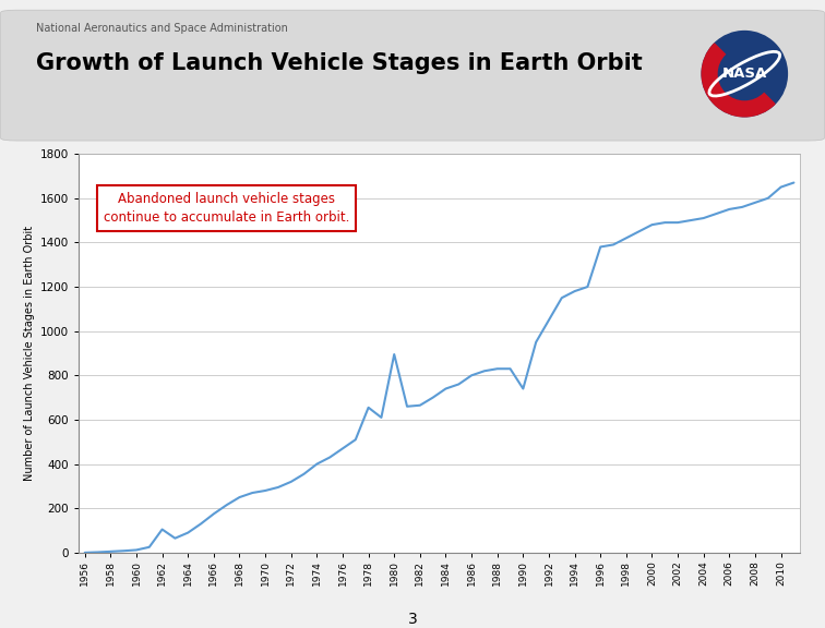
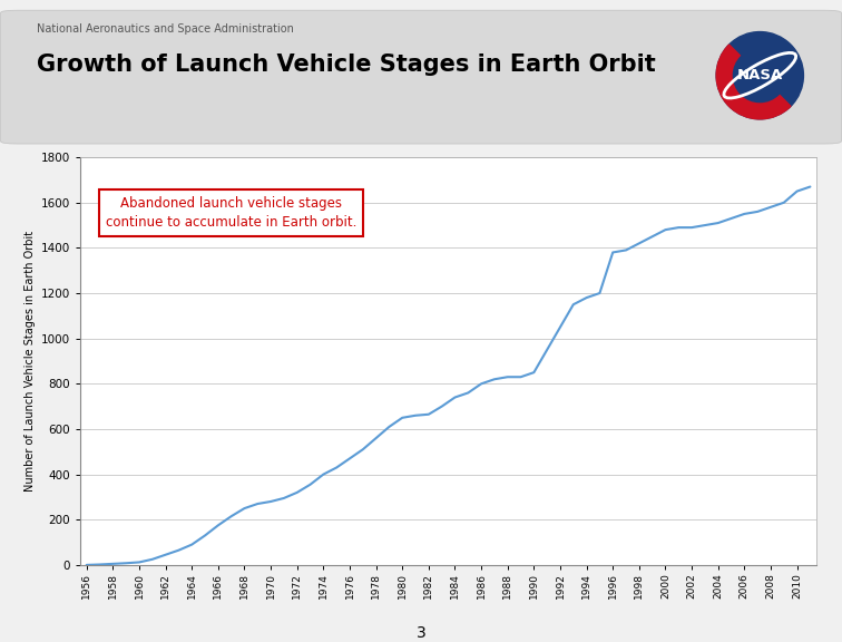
1962: 105 -> 45
1978: 655 -> 560
1980: 895 -> 650
1990: 740 -> 850
